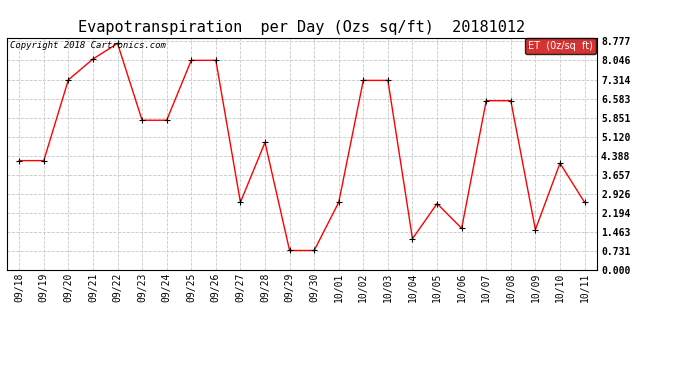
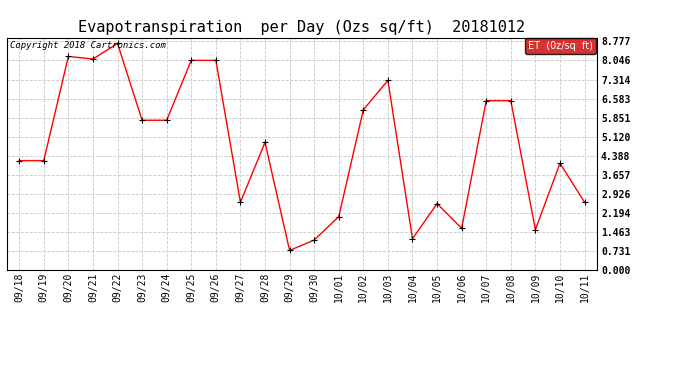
09/20: 7.30 -> 8.20
09/30: 0.75 -> 1.15
10/01: 2.60 -> 2.05
10/02: 7.28 -> 6.15
